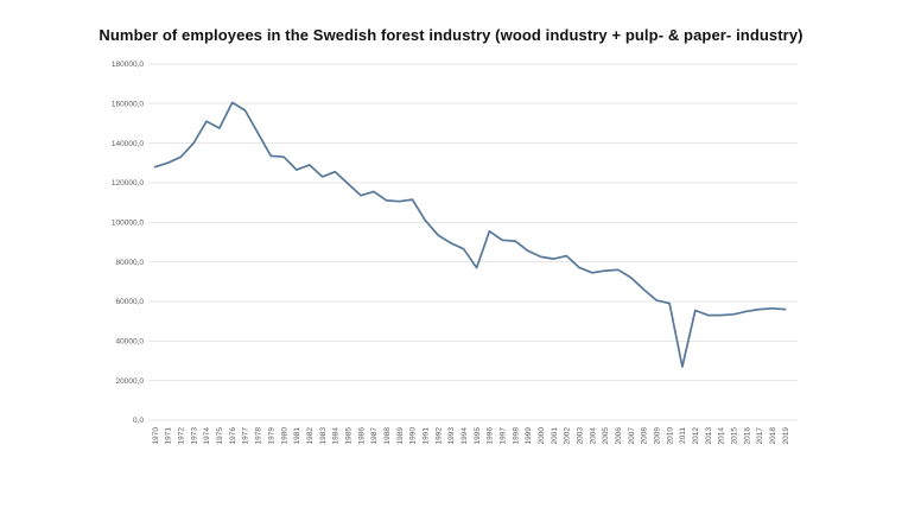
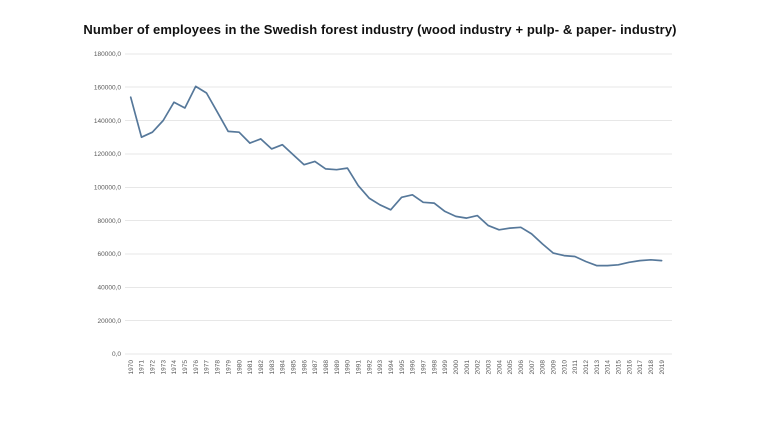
1970: 128000 -> 154000
1995: 77000 -> 94000
2011: 27000 -> 58000
